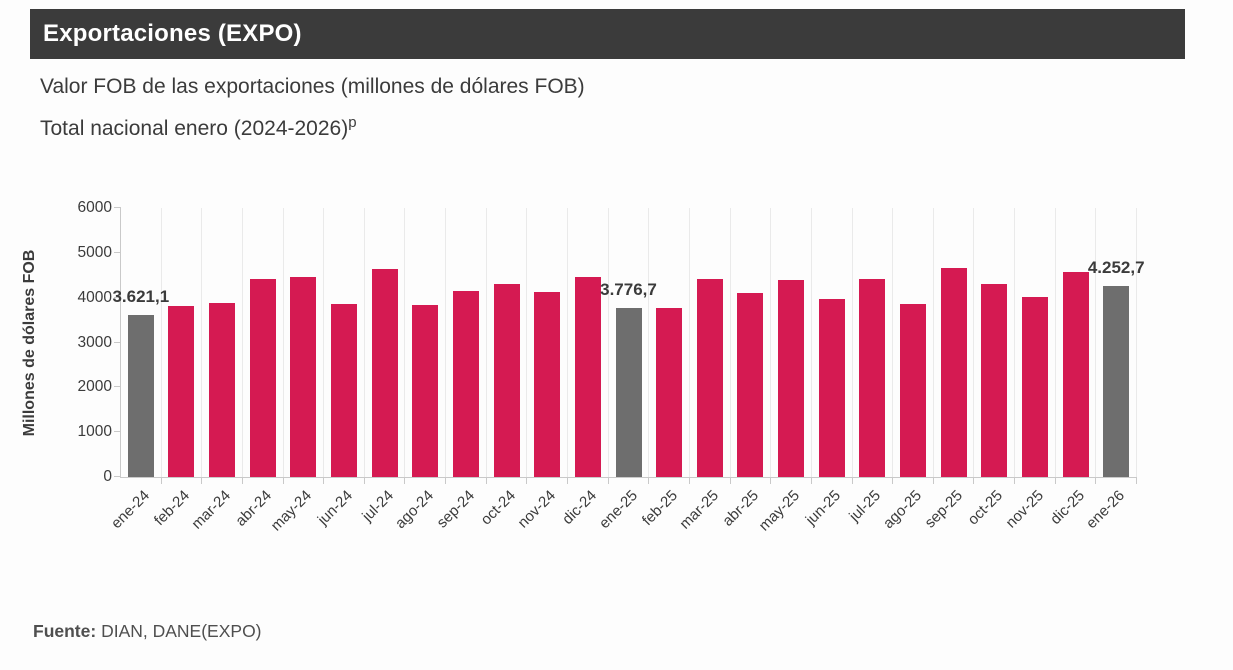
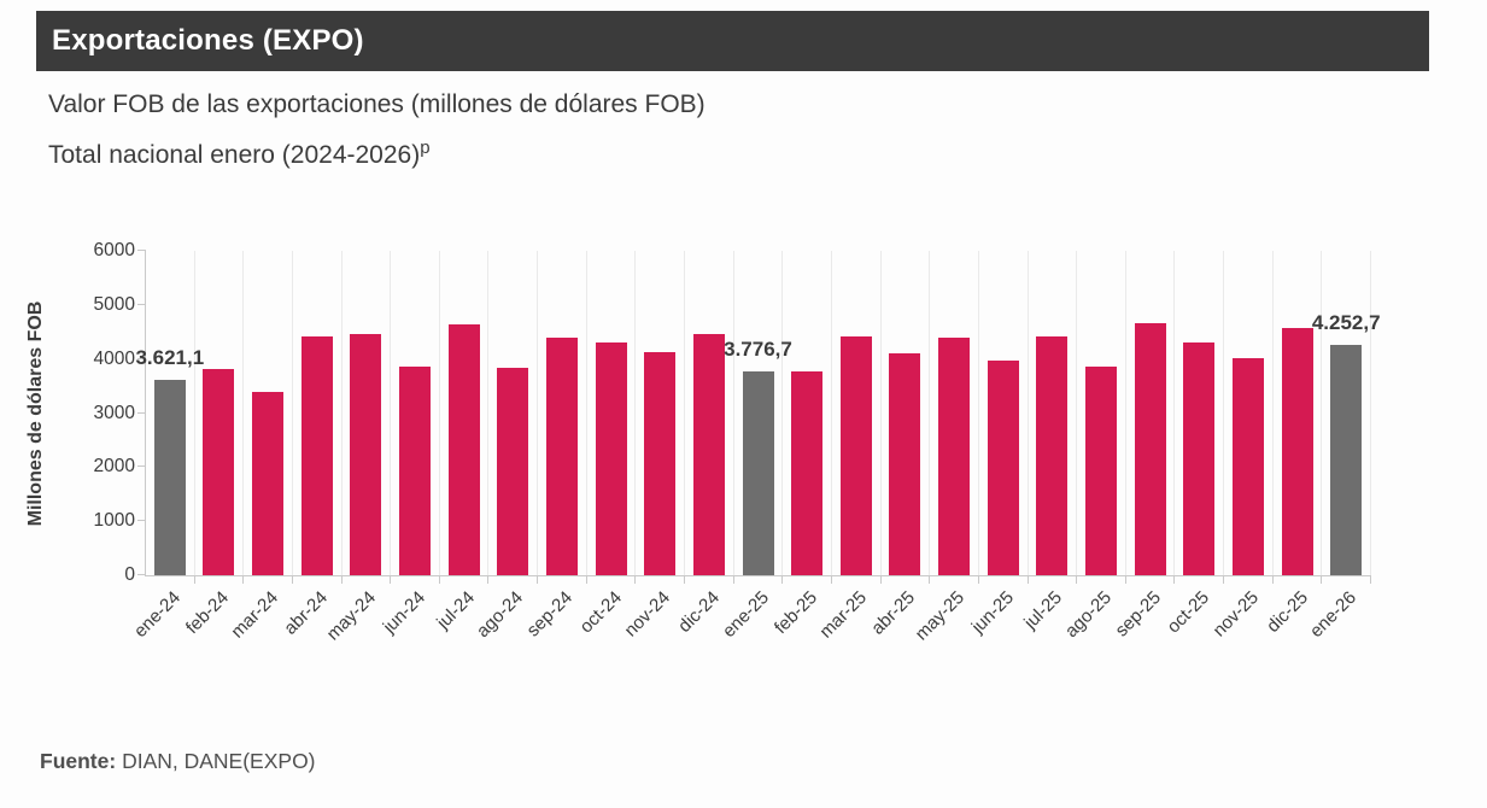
mar-24: 3900 -> 3400
sep-24: 4200 -> 4400
